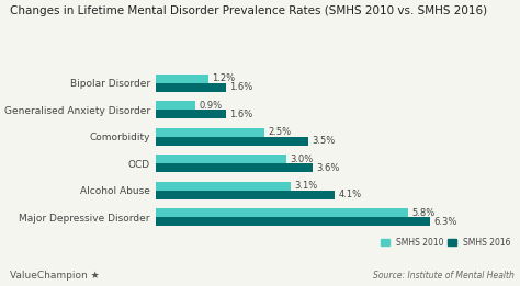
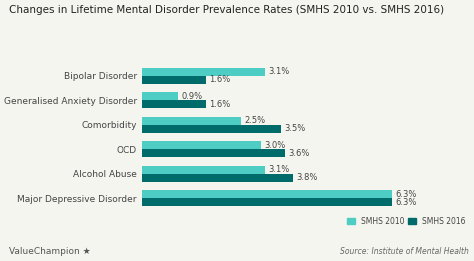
SMHS 2010/Bipolar Disorder: 1.2% -> 3.1%
SMHS 2016/Alcohol Abuse: 4.1% -> 3.8%
SMHS 2010/Major Depressive Disorder: 5.8% -> 6.3%
